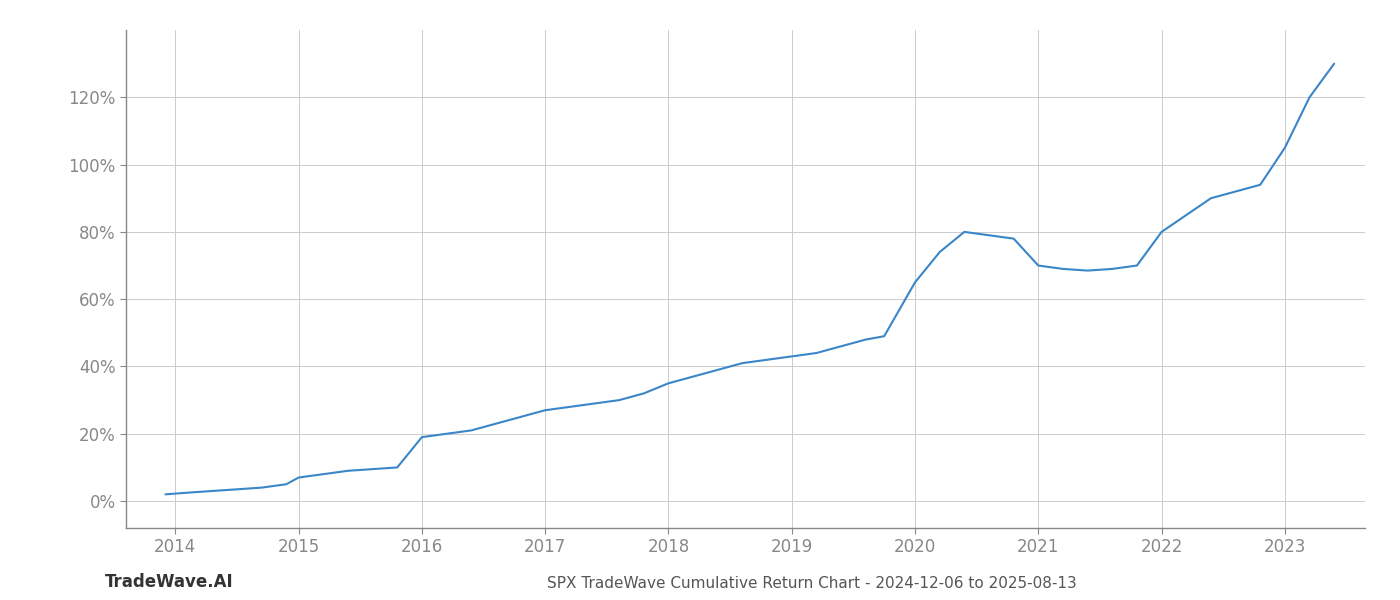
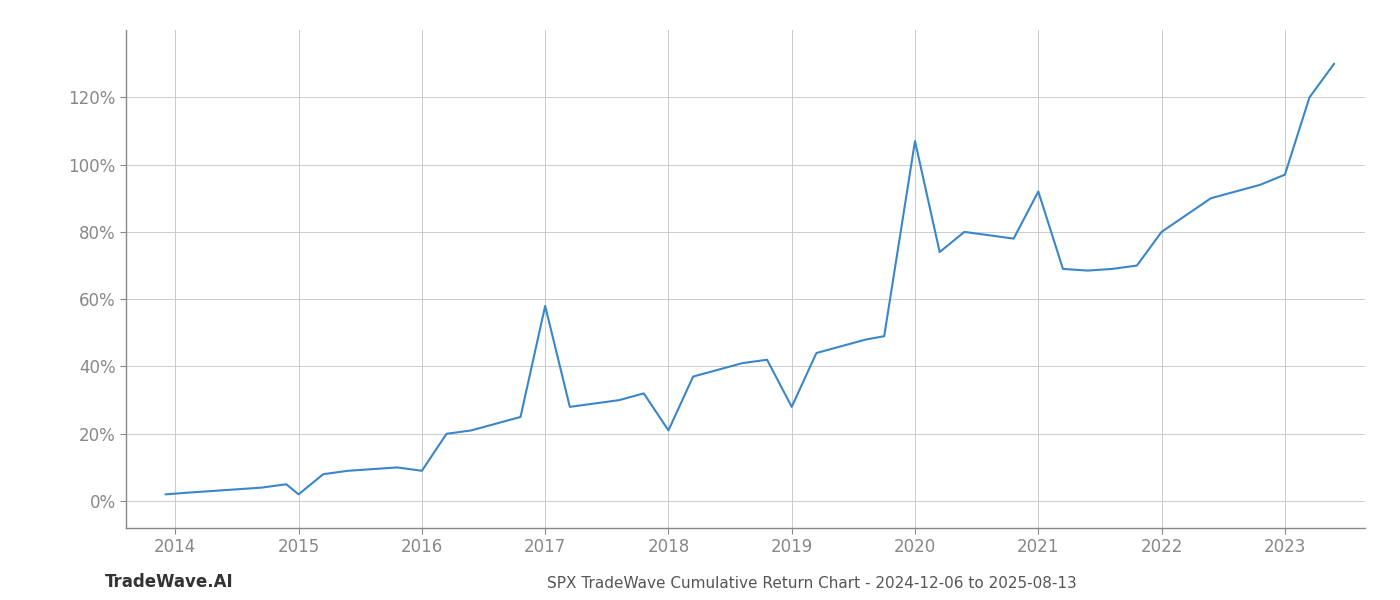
2015: 7.0% -> 2.0%
2016: 19.0% -> 9.0%
2017: 27.0% -> 58.0%
2018: 35.0% -> 21.0%
2019: 43.0% -> 28.0%
2020: 65.0% -> 107.0%
2021: 70.0% -> 92.0%
2023: 105.0% -> 97.0%
